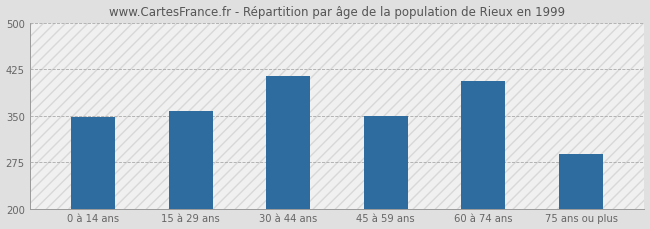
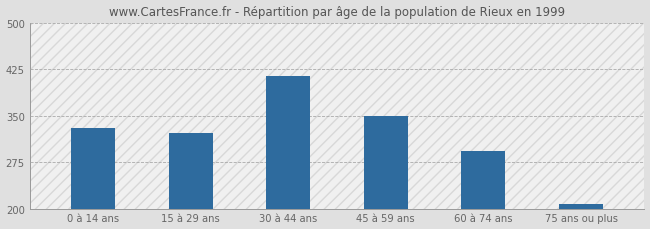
0 à 14 ans: 348 -> 330
15 à 29 ans: 358 -> 322
60 à 74 ans: 406 -> 293
75 ans ou plus: 288 -> 207
